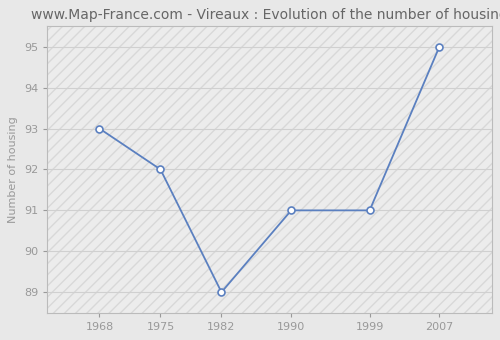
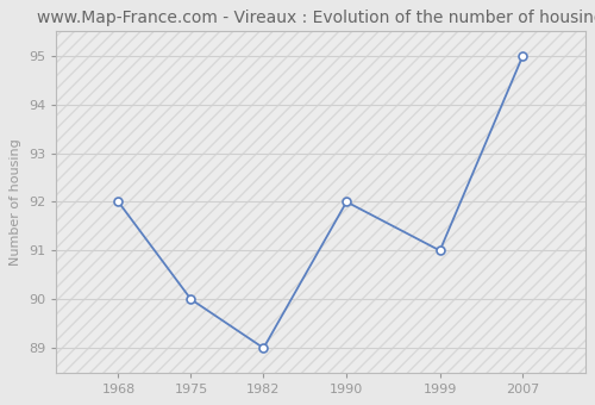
1968: 93 -> 92
1975: 92 -> 90
1990: 91 -> 92
